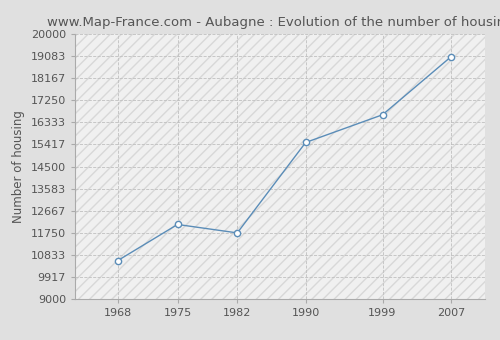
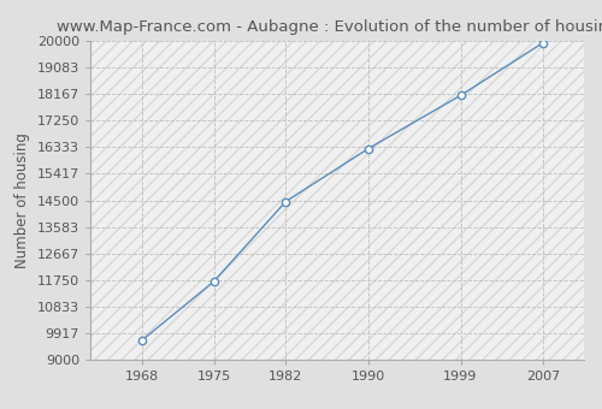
1968: 10600 -> 9670
1975: 12100 -> 11700
1982: 11750 -> 14460
1990: 15500 -> 16280
1999: 16650 -> 18120
2007: 19050 -> 19930
